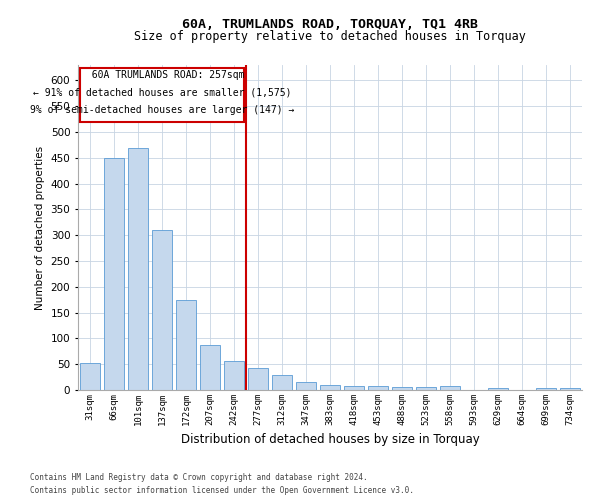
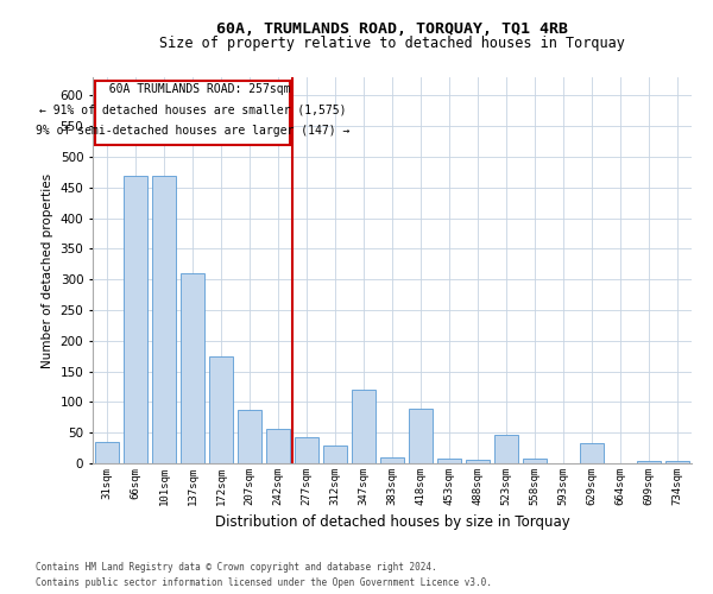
31sqm: 53 -> 34
66sqm: 450 -> 470
347sqm: 15 -> 120
418sqm: 7 -> 90
523sqm: 5 -> 46
629sqm: 3 -> 32
